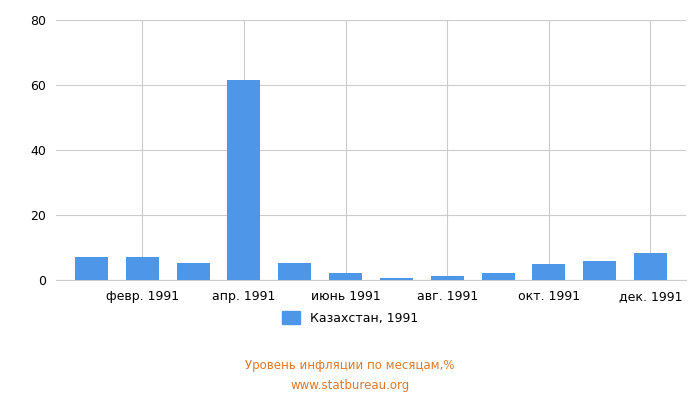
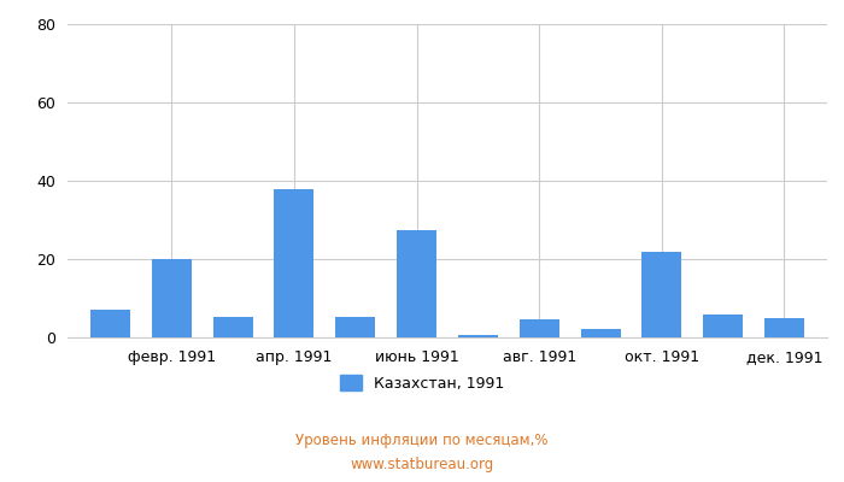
февр. 1991: 7.1 -> 20.0
апр. 1991: 61.5 -> 38.0
июнь 1991: 2.1 -> 27.5
авг. 1991: 1.1 -> 4.5
окт. 1991: 5.0 -> 22.0
дек. 1991: 8.2 -> 5.0
